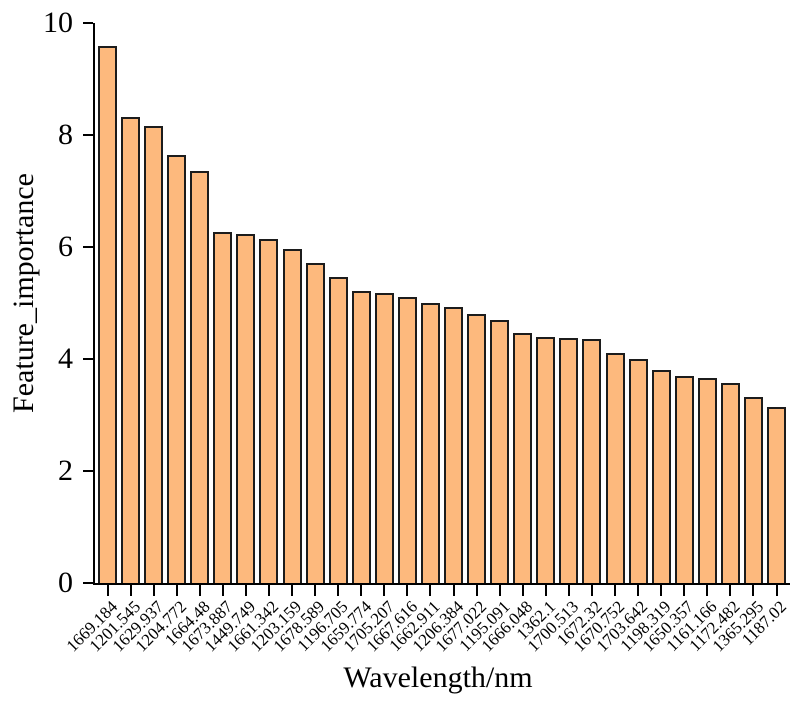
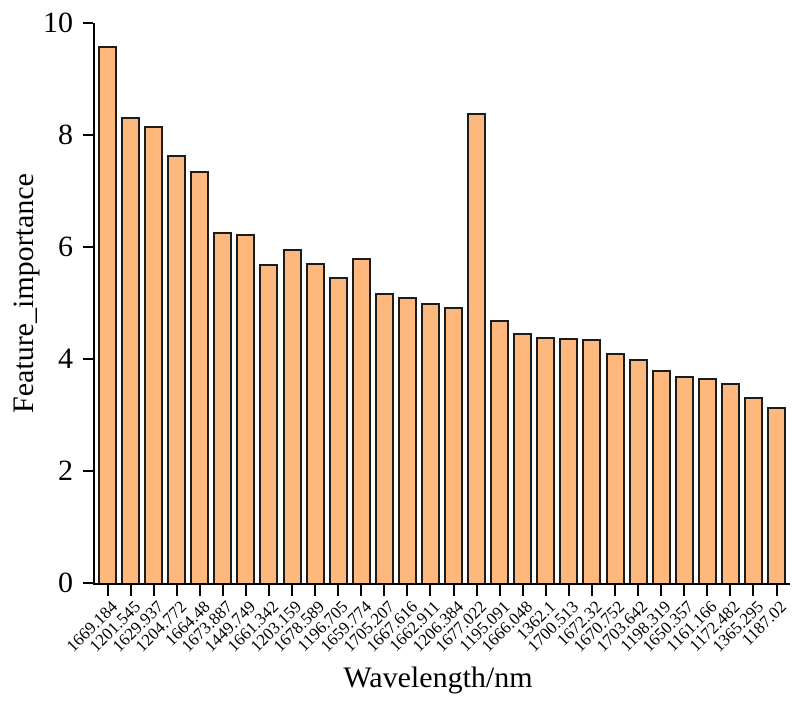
1661.342: 6.2 -> 5.7
1659.774: 5.2 -> 5.8
1677.022: 4.8 -> 8.4
